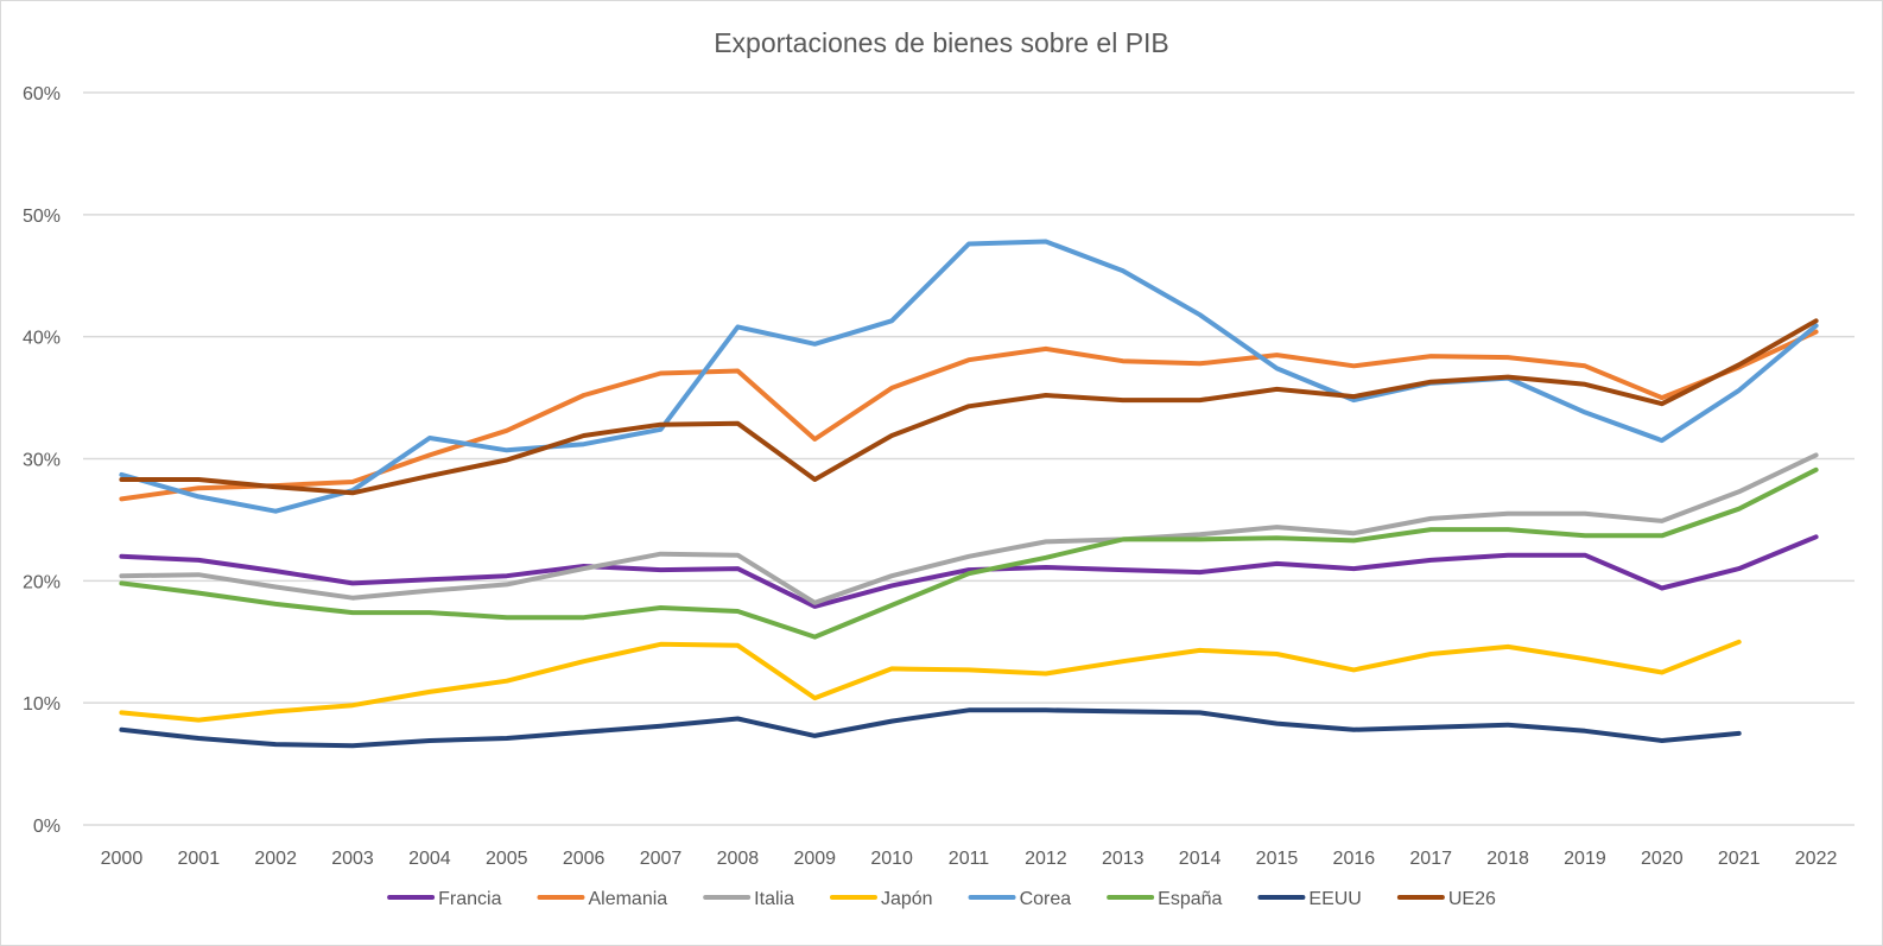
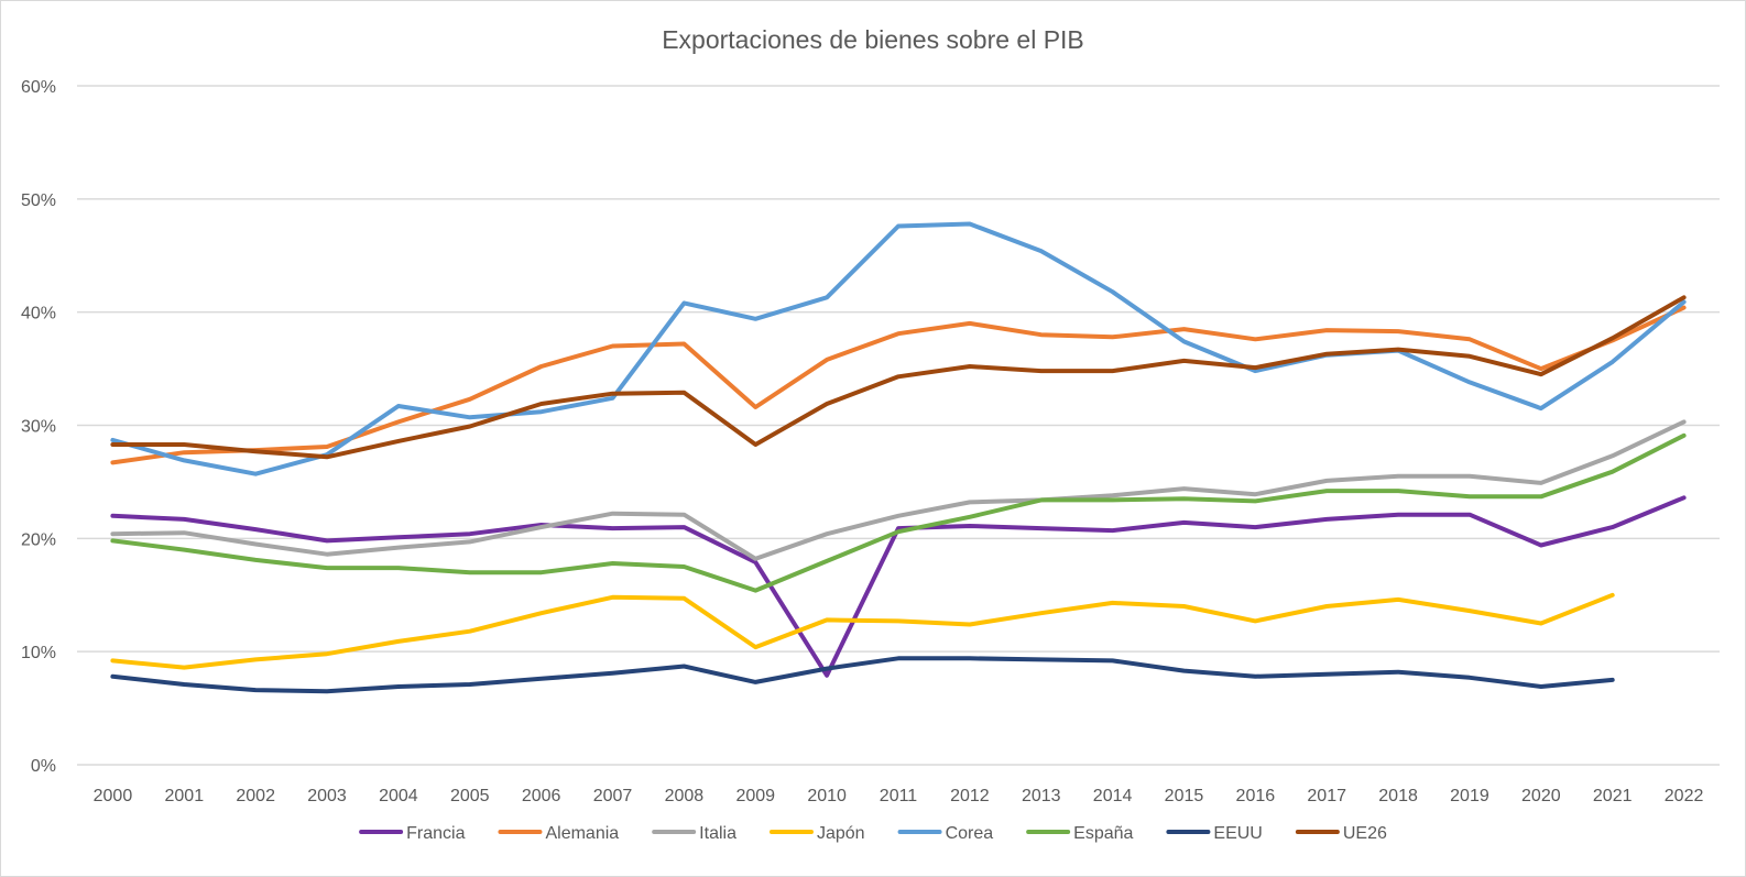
Francia/2010: 19.6% -> 7.9%
